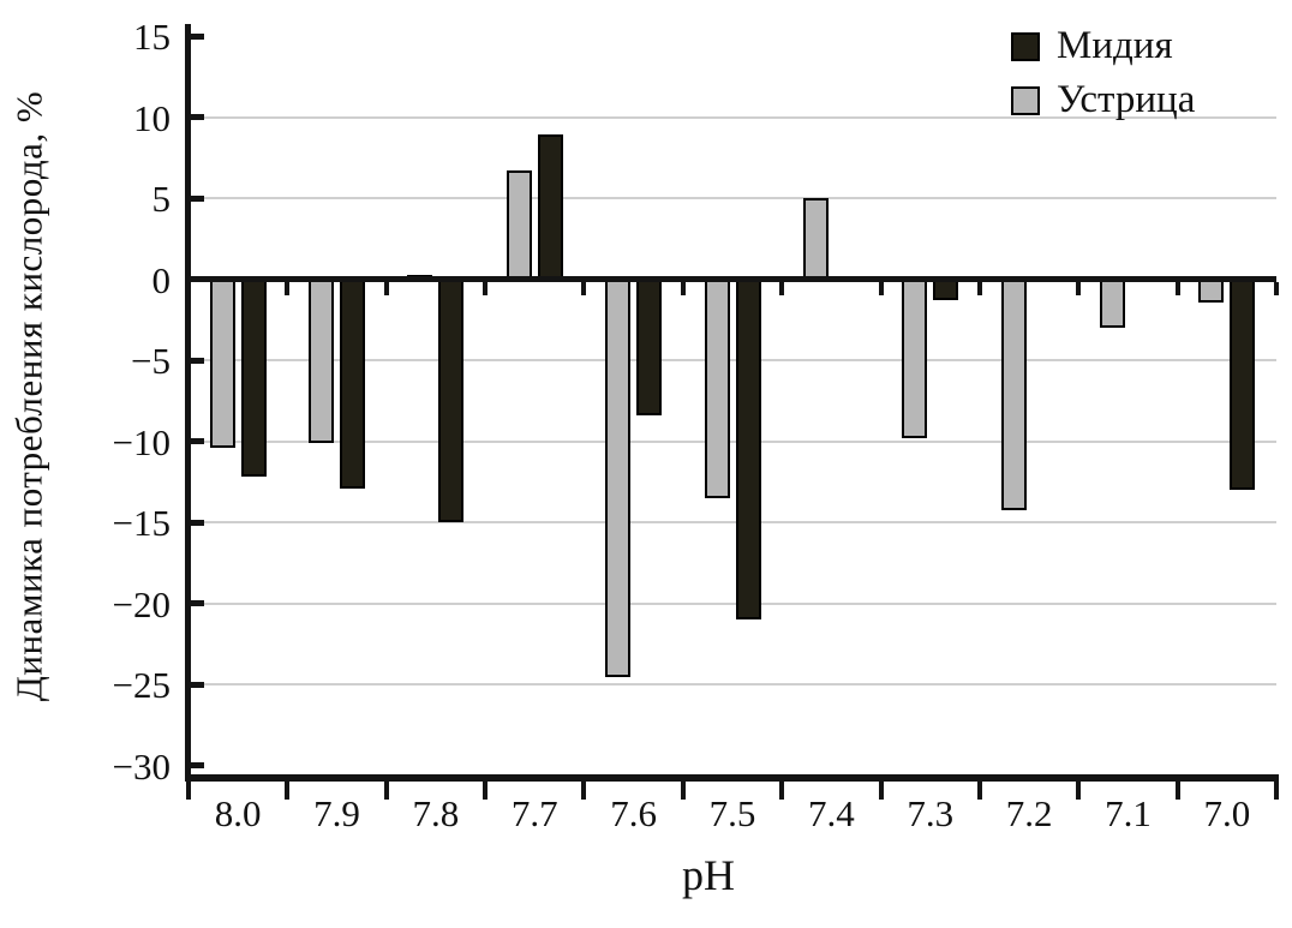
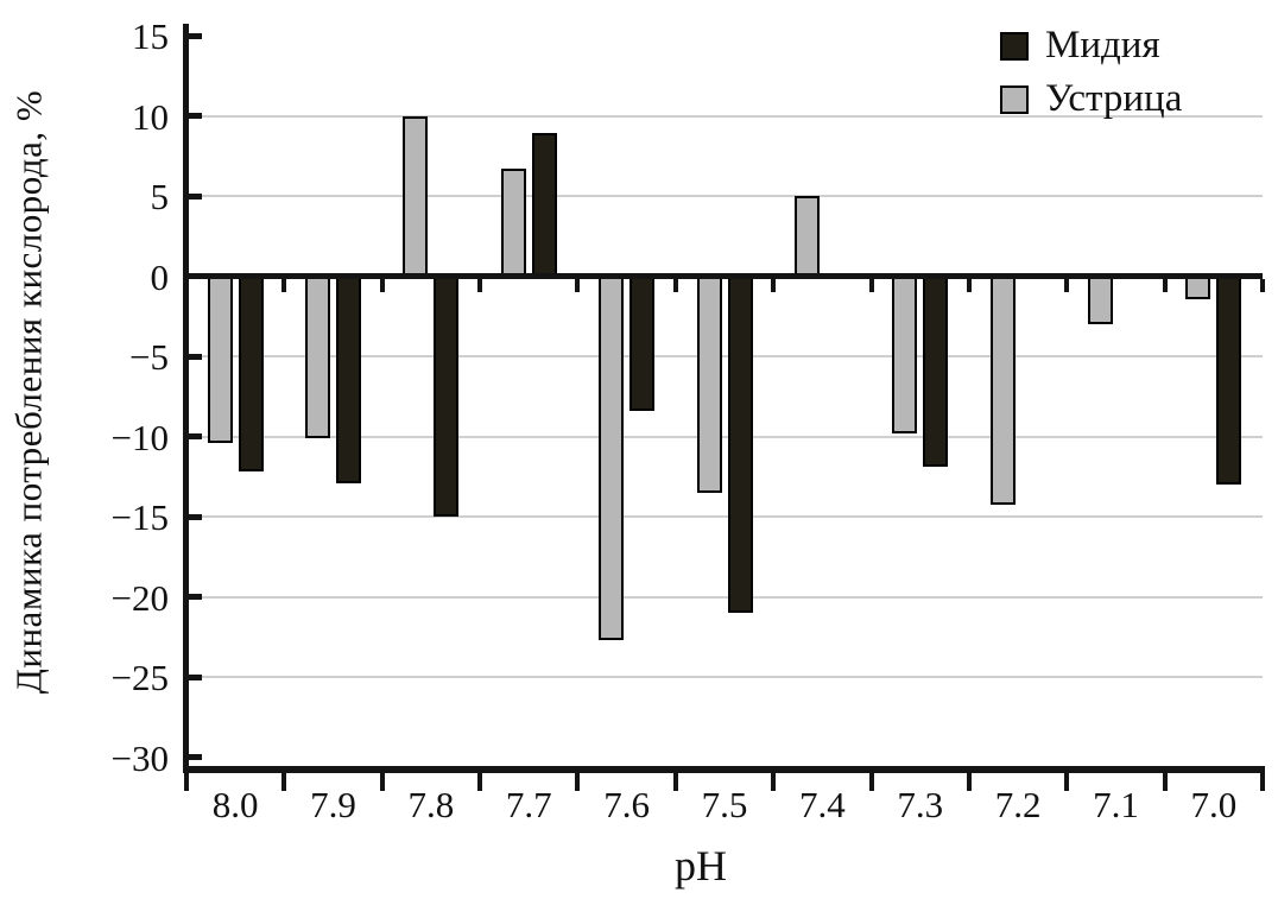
Устрица/7.8: 0.3 -> 10.0
Устрица/7.6: -24.5 -> -22.7
Мидия/7.3: -1.3 -> -11.9
